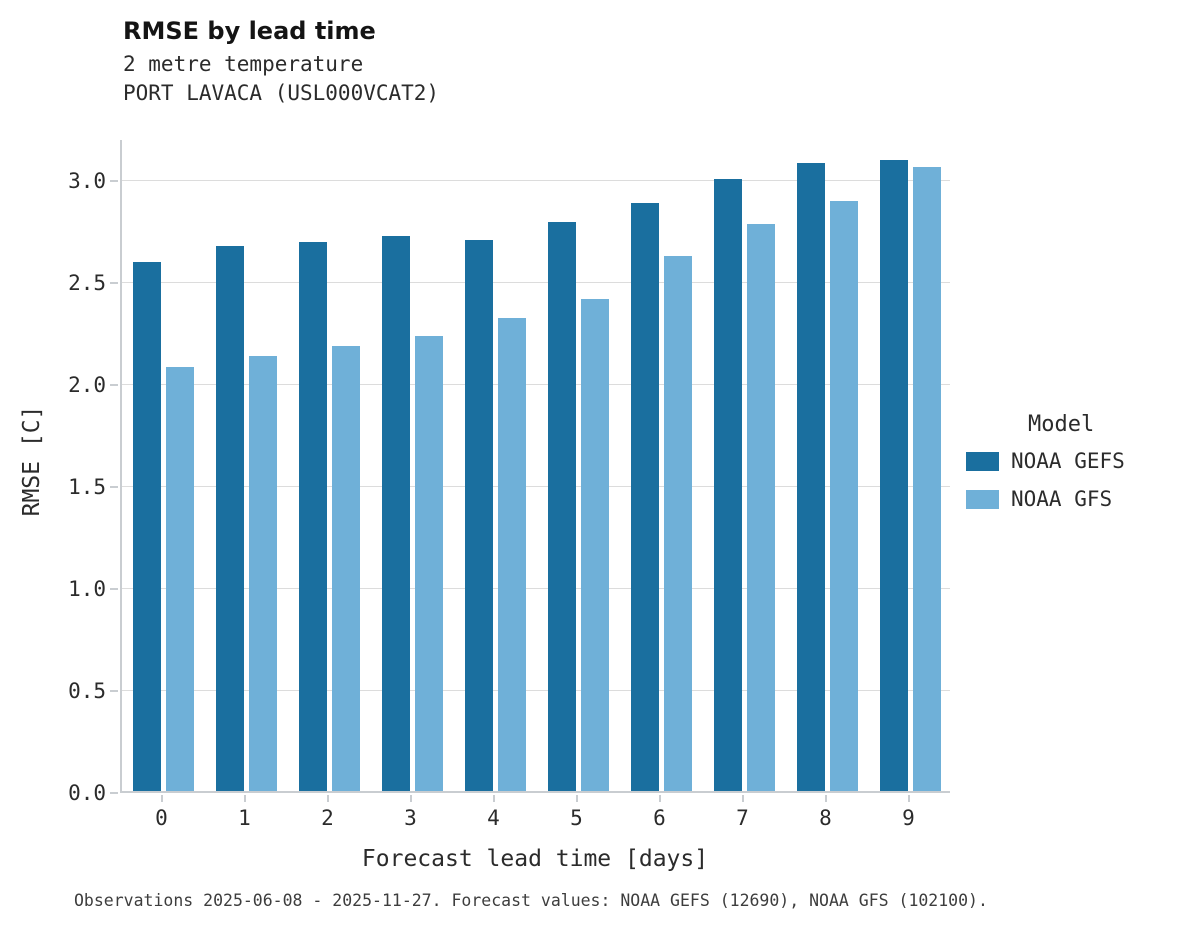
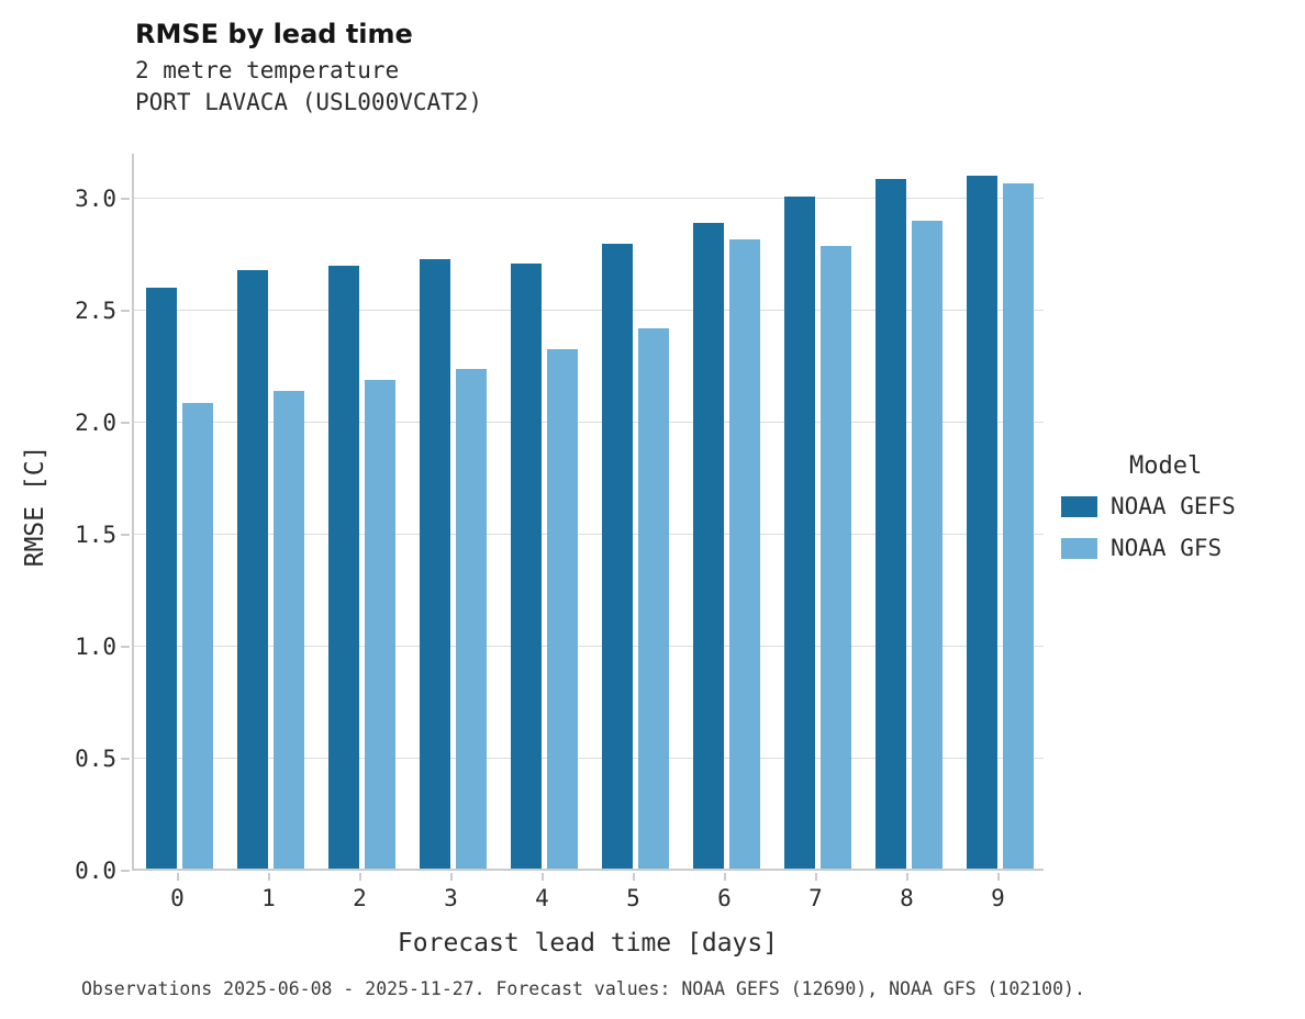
NOAA GFS/6: 2.62 -> 2.81
